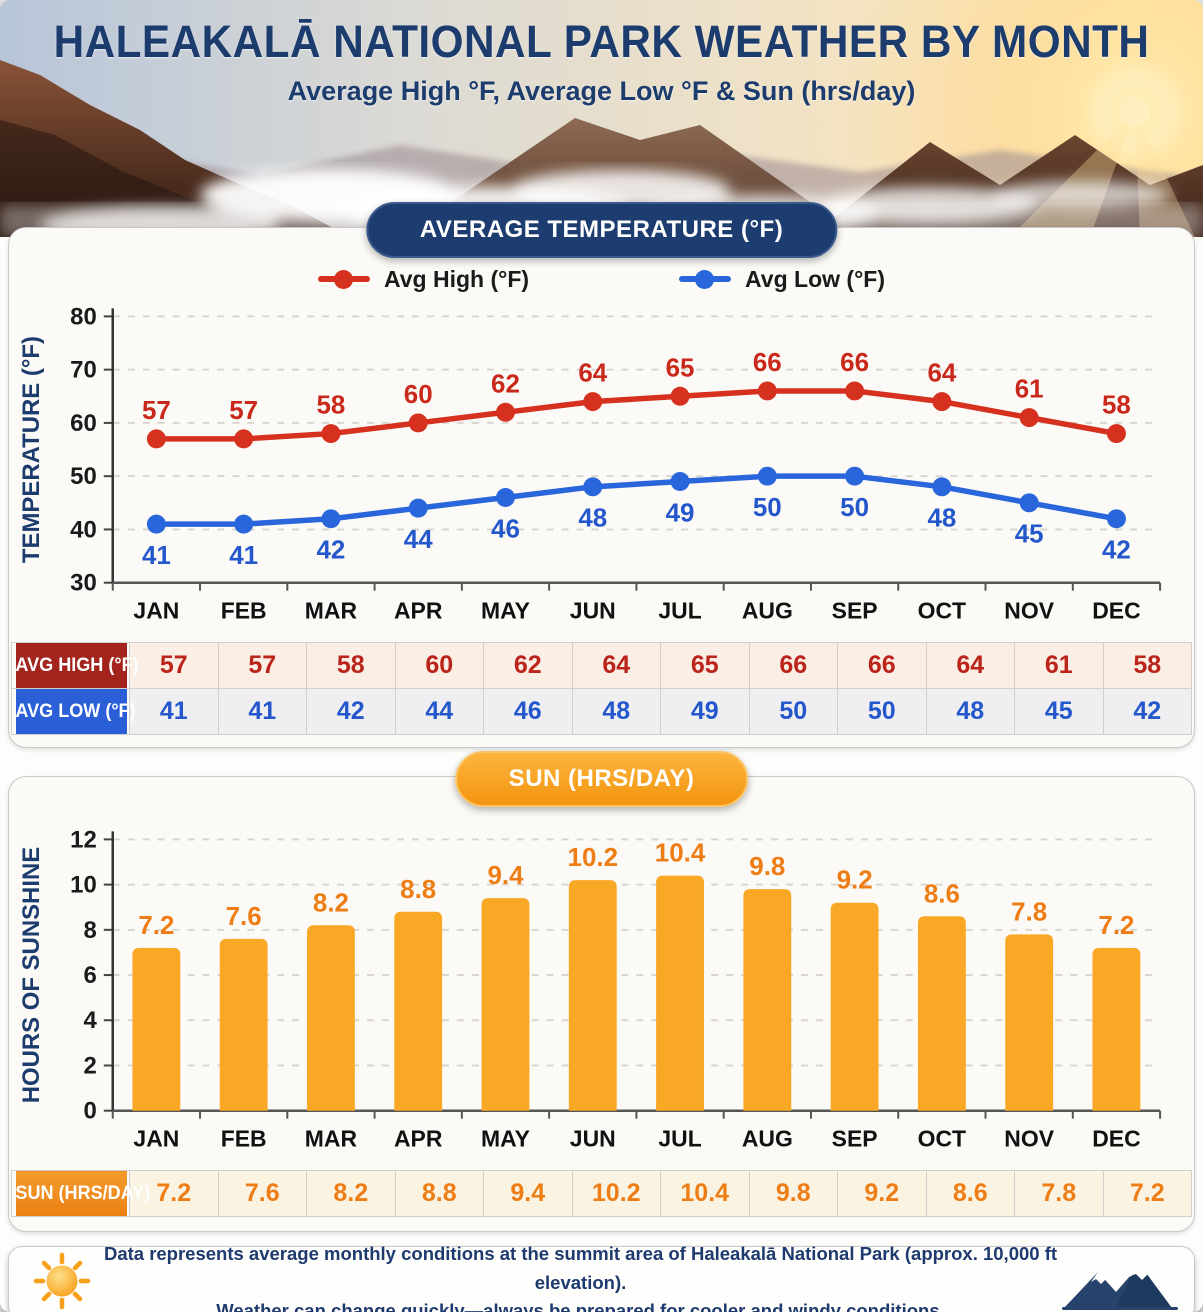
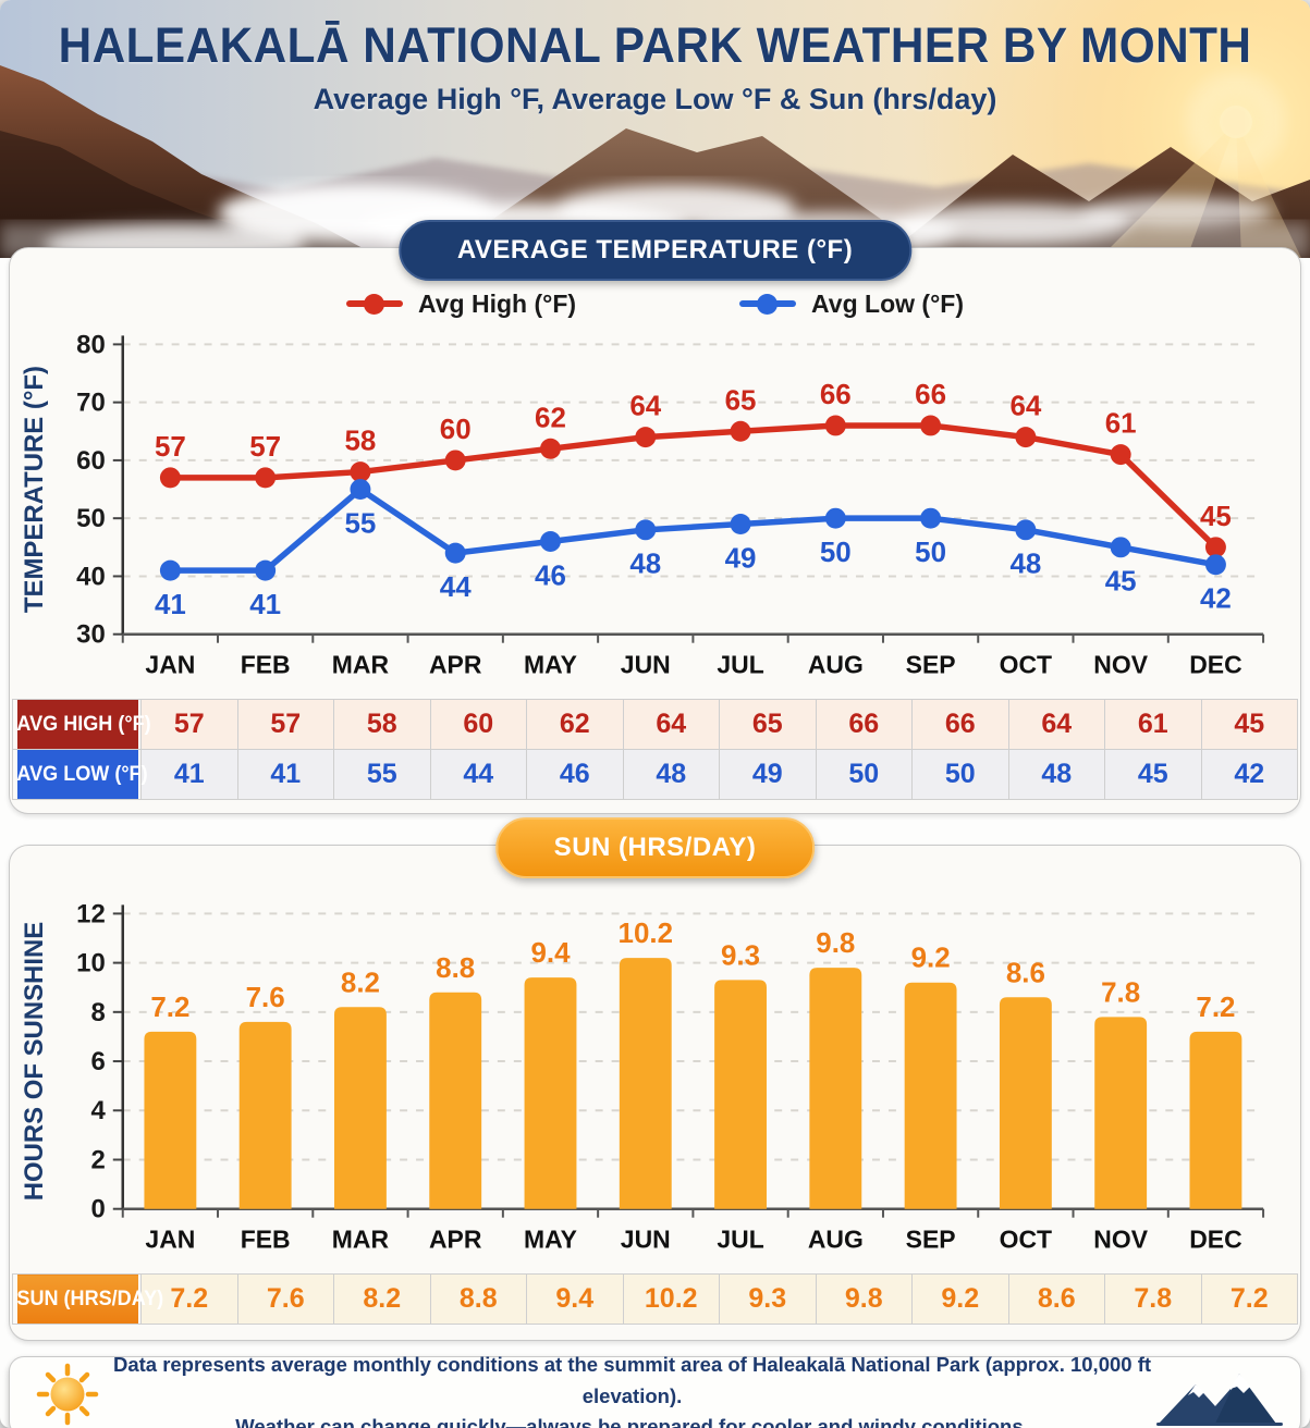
AVERAGE TEMPERATURE (°F)/Avg Low (°F)/MAR: 42 -> 55
AVERAGE TEMPERATURE (°F)/Avg High (°F)/DEC: 58 -> 45
SUN (HRS/DAY)/JUL: 10.4 -> 9.3
